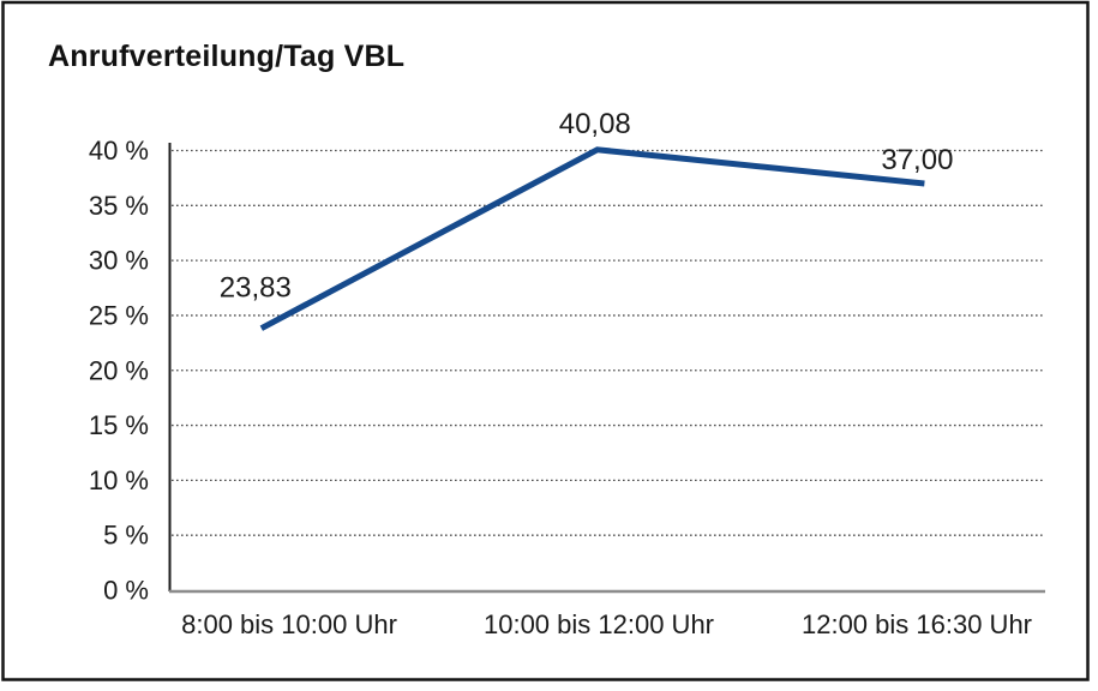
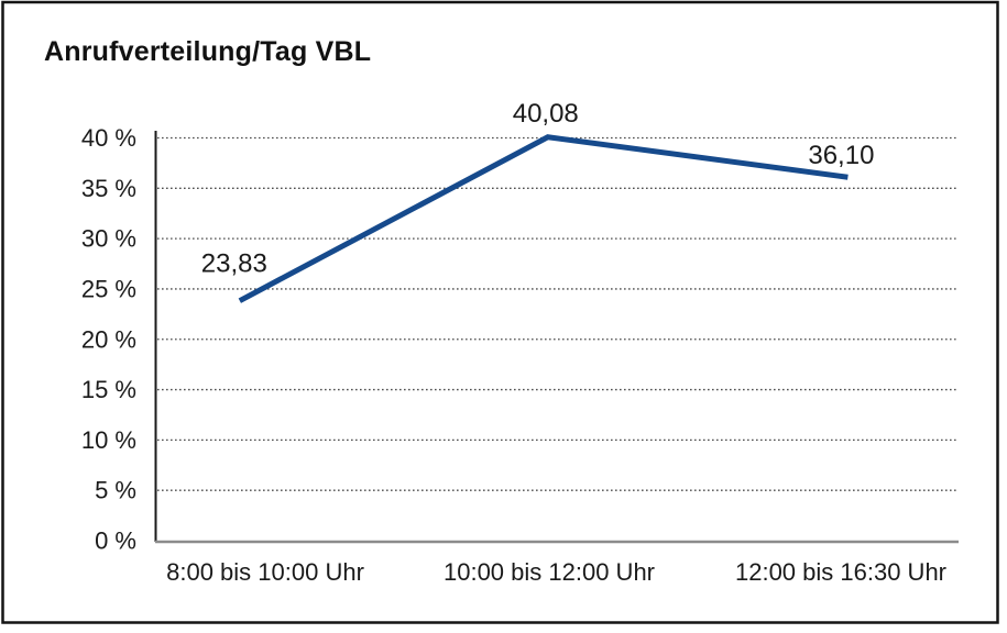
12:00 bis 16:30 Uhr: 37,00 -> 36,10
